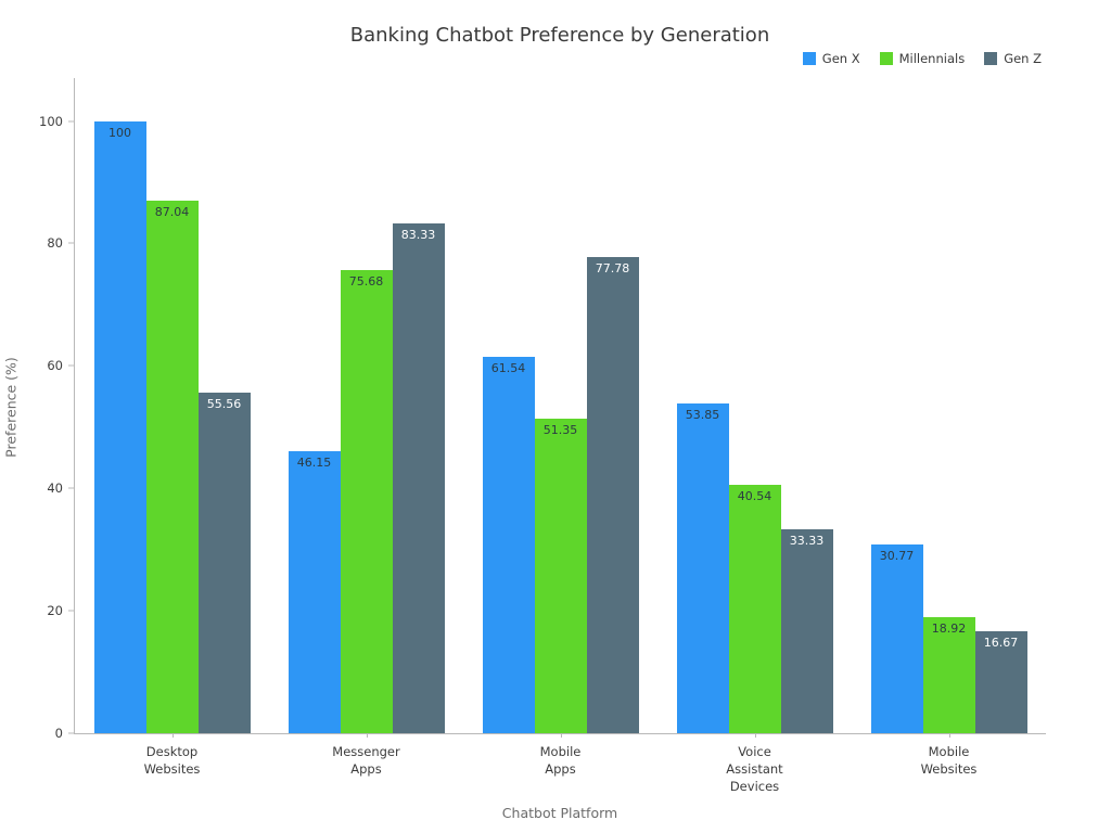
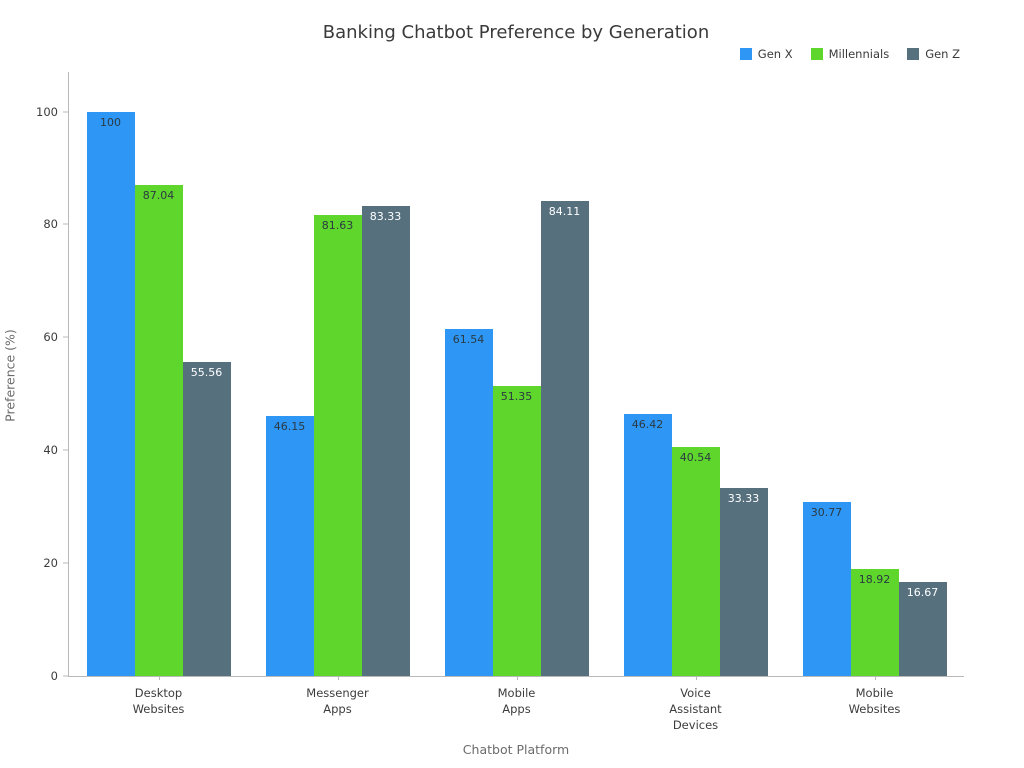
Millennials/Messenger Apps: 75.68 -> 81.63
Gen Z/Mobile Apps: 77.78 -> 84.11
Gen X/Voice Assistant Devices: 53.85 -> 46.42
